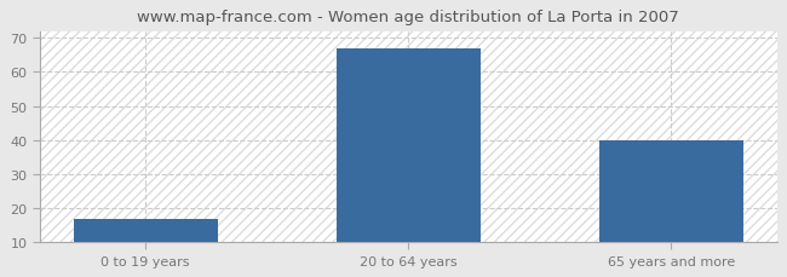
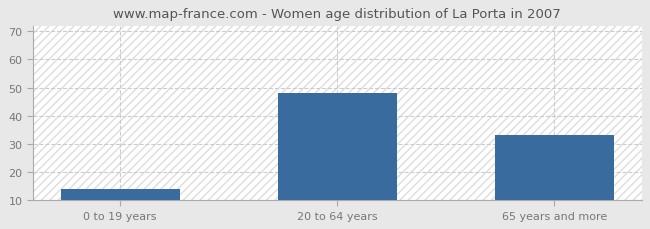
0 to 19 years: 17 -> 14
20 to 64 years: 67 -> 48
65 years and more: 40 -> 33
